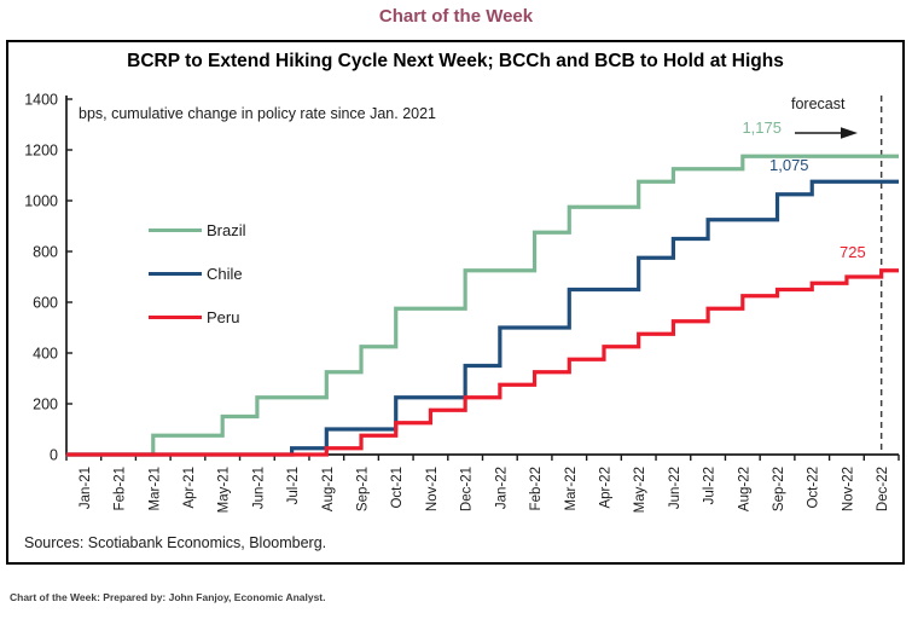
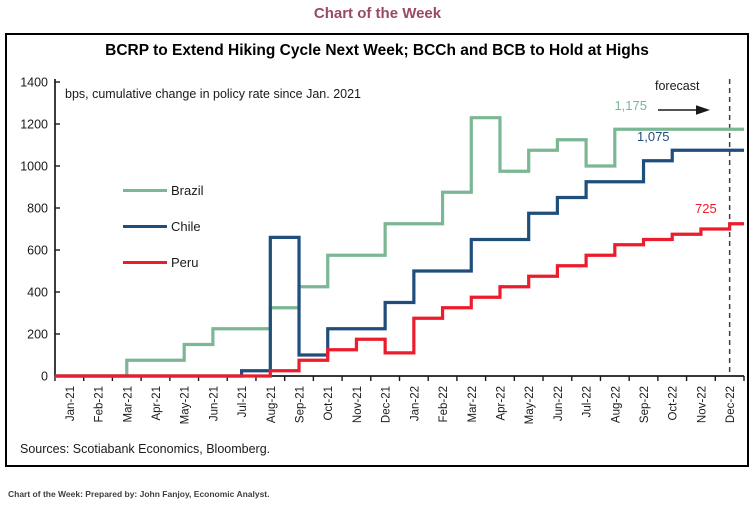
Chile/Aug-21: 100 -> 660
Peru/Dec-21: 220 -> 110
Brazil/Mar-22: 980 -> 1230
Brazil/Jul-22: 1120 -> 1000
